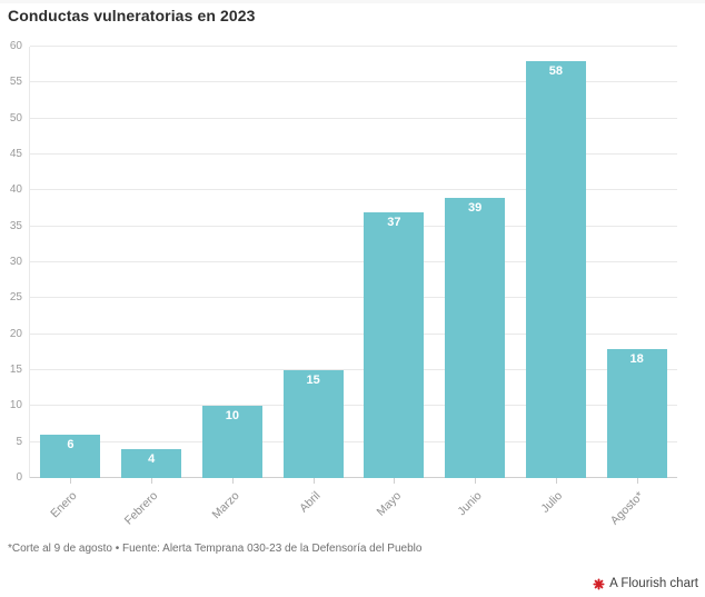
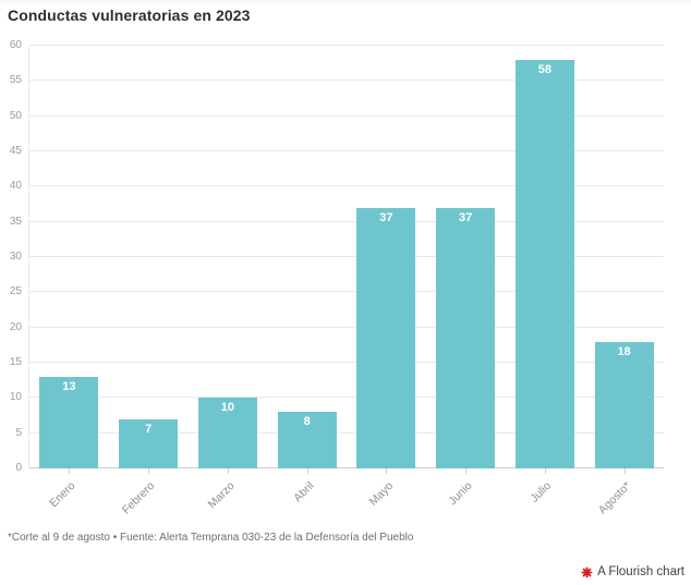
Enero: 6 -> 13
Febrero: 4 -> 7
Abril: 15 -> 8
Junio: 39 -> 37
